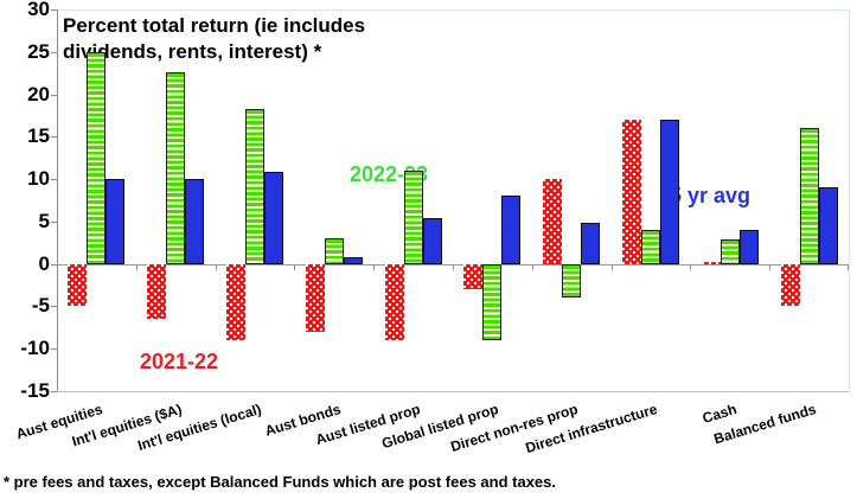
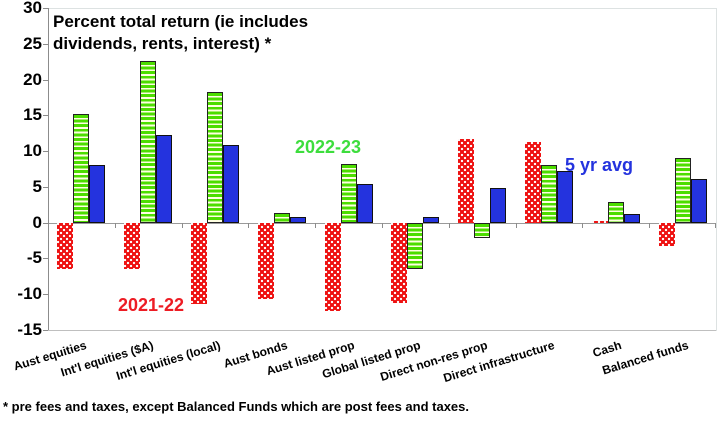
2021-22/Aust equities: -5 -> -6
2022-23/Aust equities: 25 -> 15
5 yr avg/Aust equities: 10 -> 8
5 yr avg/Int'l equities ($A): 10 -> 12
2021-22/Int'l equities (local): -9 -> -11
2021-22/Aust bonds: -8 -> -11
2022-23/Aust bonds: 3 -> 1
2021-22/Aust listed prop: -9 -> -12
2022-23/Aust listed prop: 11 -> 8
2021-22/Global listed prop: -3 -> -11
2022-23/Global listed prop: -9 -> -6
5 yr avg/Global listed prop: 8 -> 1
2021-22/Direct non-res prop: 10 -> 12
2022-23/Direct non-res prop: -4 -> -2
2021-22/Direct infrastructure: 17 -> 11
2022-23/Direct infrastructure: 4 -> 8
5 yr avg/Direct infrastructure: 17 -> 7
5 yr avg/Cash: 4 -> 1
2021-22/Balanced funds: -5 -> -3
2022-23/Balanced funds: 16 -> 9
5 yr avg/Balanced funds: 9 -> 6
